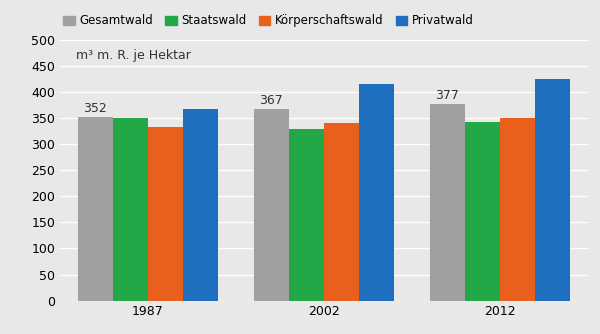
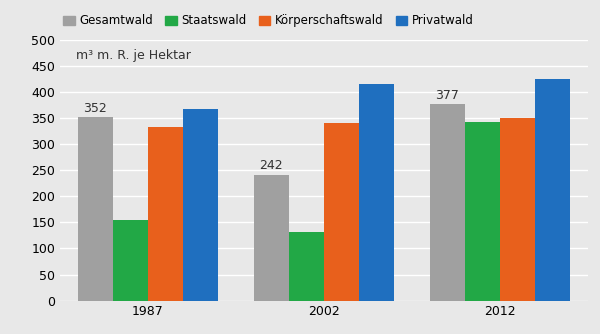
Staatswald/1987: 350 -> 154
Gesamtwald/2002: 367 -> 242
Staatswald/2002: 330 -> 132
